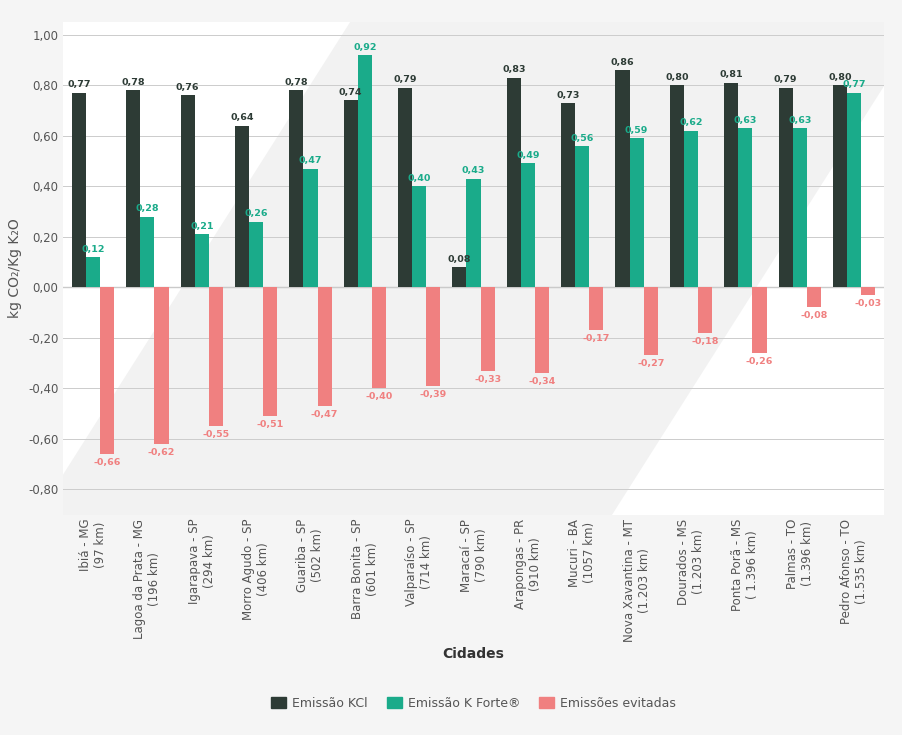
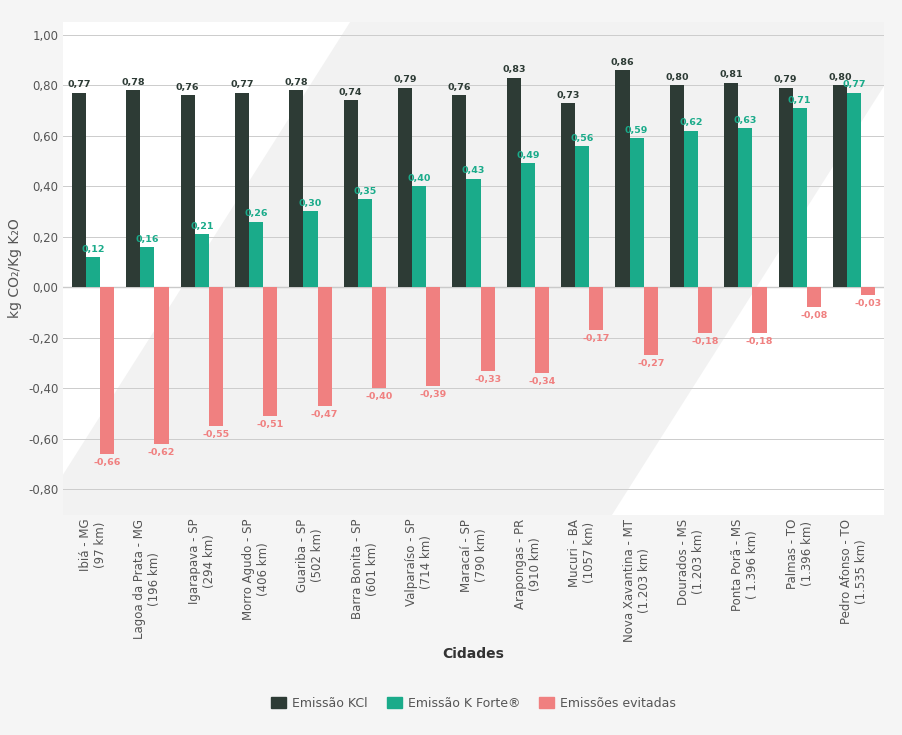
Emissão K Forte®/Lagoa da Prata - MG (196 km): 0,28 -> 0,16
Emissão KCl/Morro Agudo - SP (406 km): 0,64 -> 0,77
Emissão K Forte®/Guariba - SP (502 km): 0,47 -> 0,30
Emissão K Forte®/Barra Bonita - SP (601 km): 0,92 -> 0,35
Emissão KCl/Maracaí - SP (790 km): 0,08 -> 0,76
Emissões evitadas/Ponta Porã - MS ( 1.396 km): -0,26 -> -0,18
Emissão K Forte®/Palmas - TO (1.396 km): 0,63 -> 0,71
